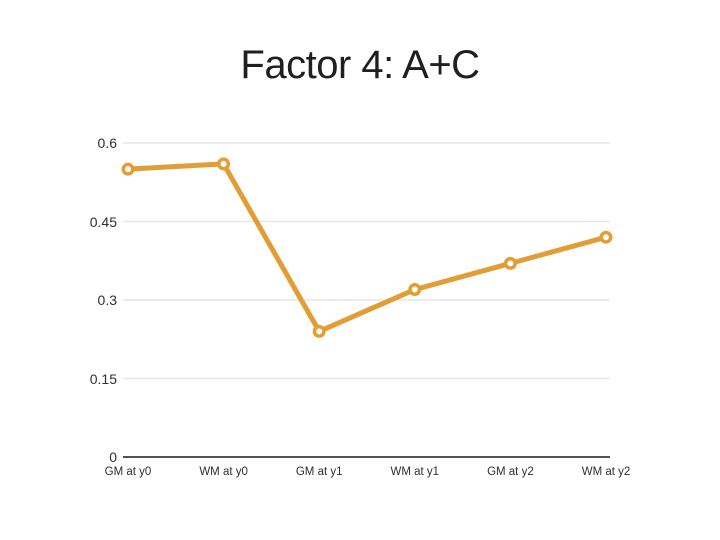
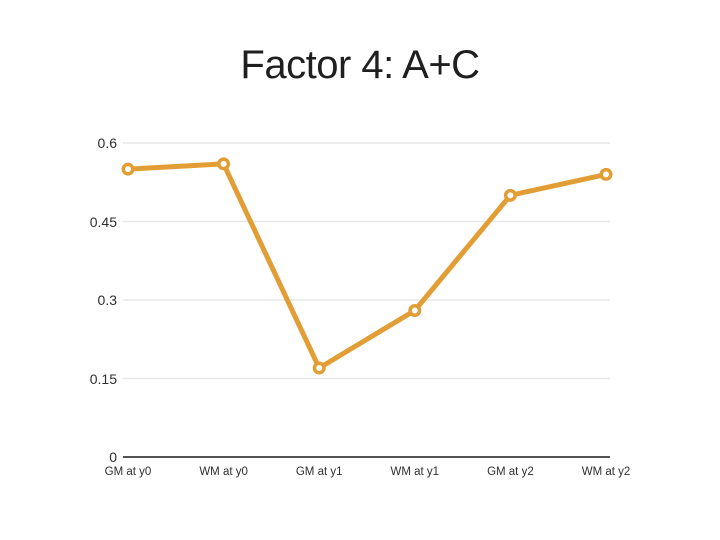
GM at y1: 0.24 -> 0.17
WM at y1: 0.32 -> 0.28
GM at y2: 0.37 -> 0.50
WM at y2: 0.42 -> 0.54
